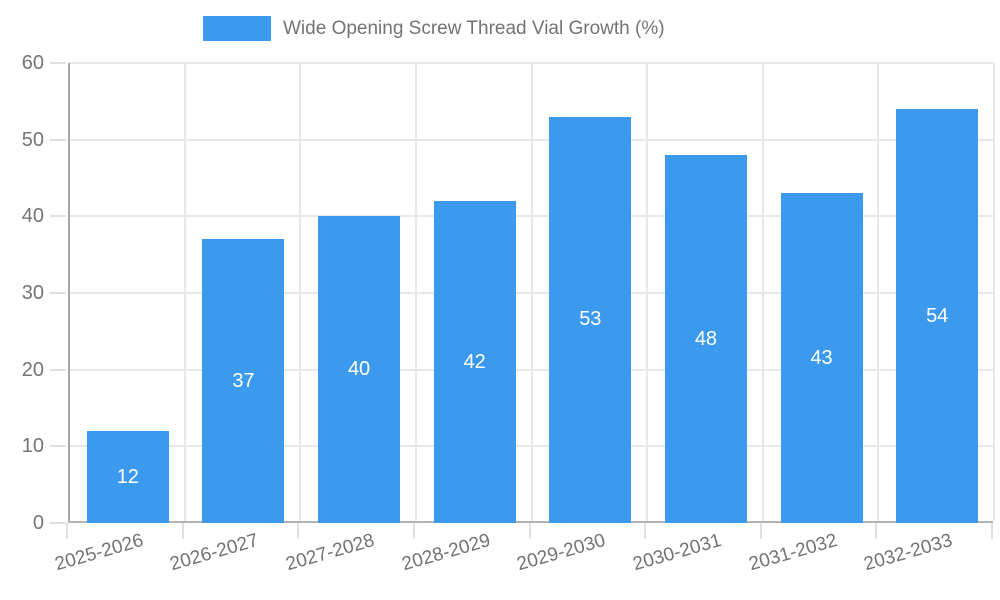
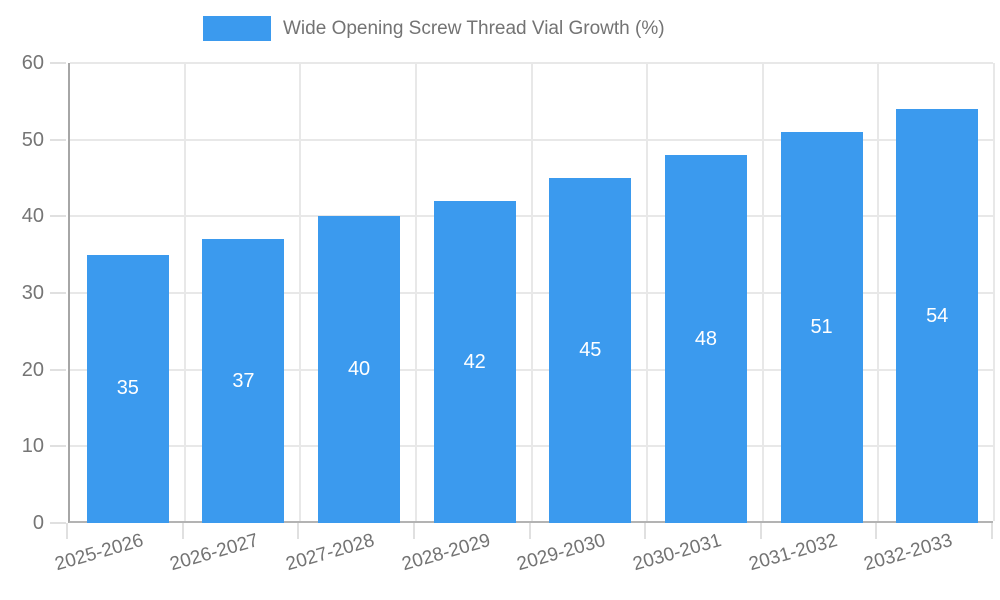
2025-2026: 12 -> 35
2029-2030: 53 -> 45
2031-2032: 43 -> 51
